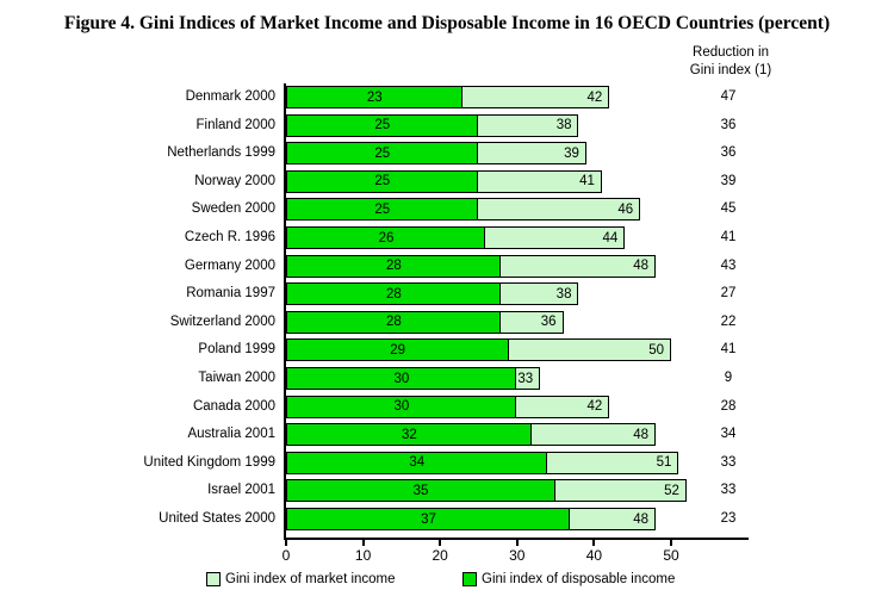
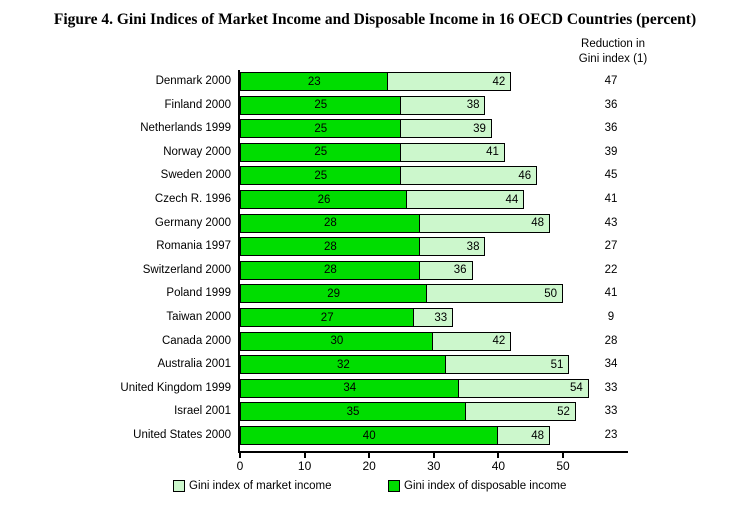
Gini index of disposable income/Taiwan 2000: 30 -> 27
Gini index of market income/Australia 2001: 48 -> 51
Gini index of market income/United Kingdom 1999: 51 -> 54
Gini index of disposable income/United States 2000: 37 -> 40
